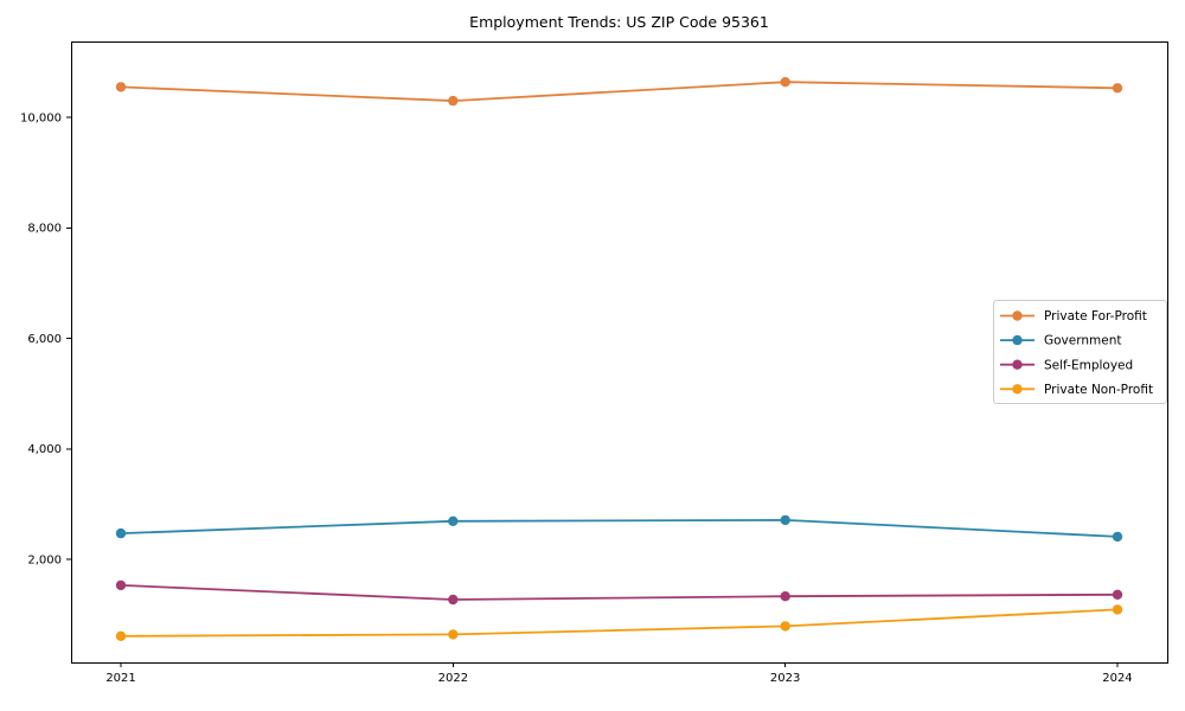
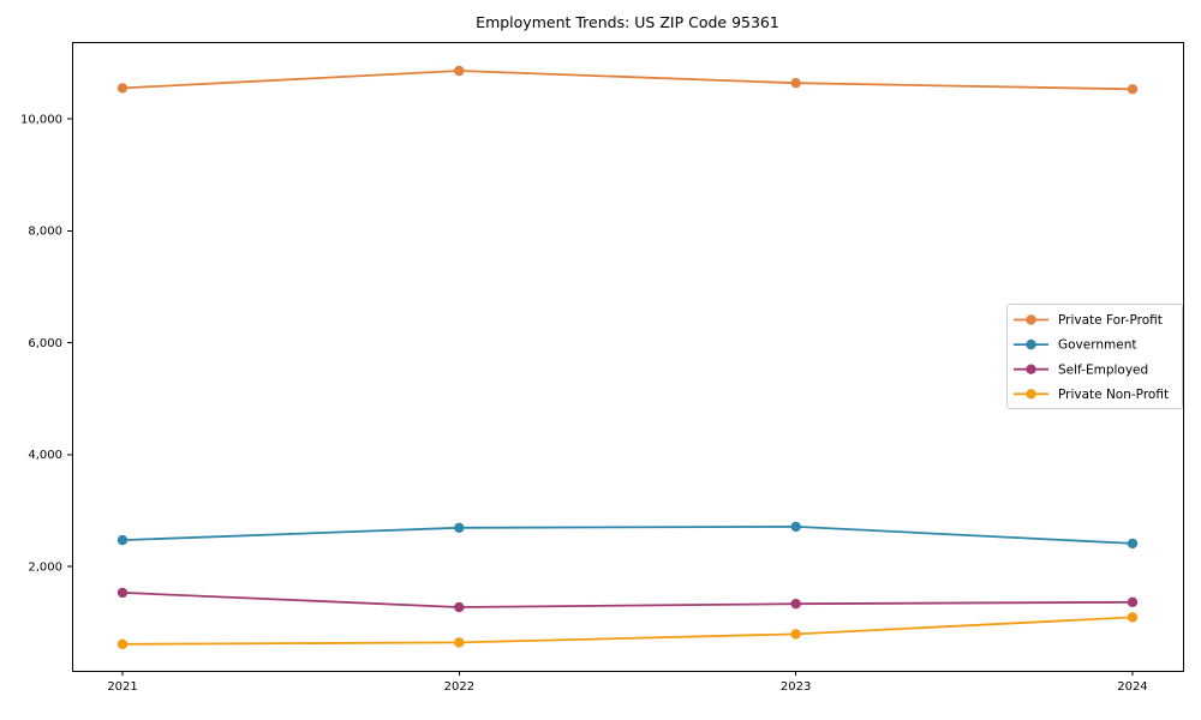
Private For-Profit/2022: 10300 -> 10900
